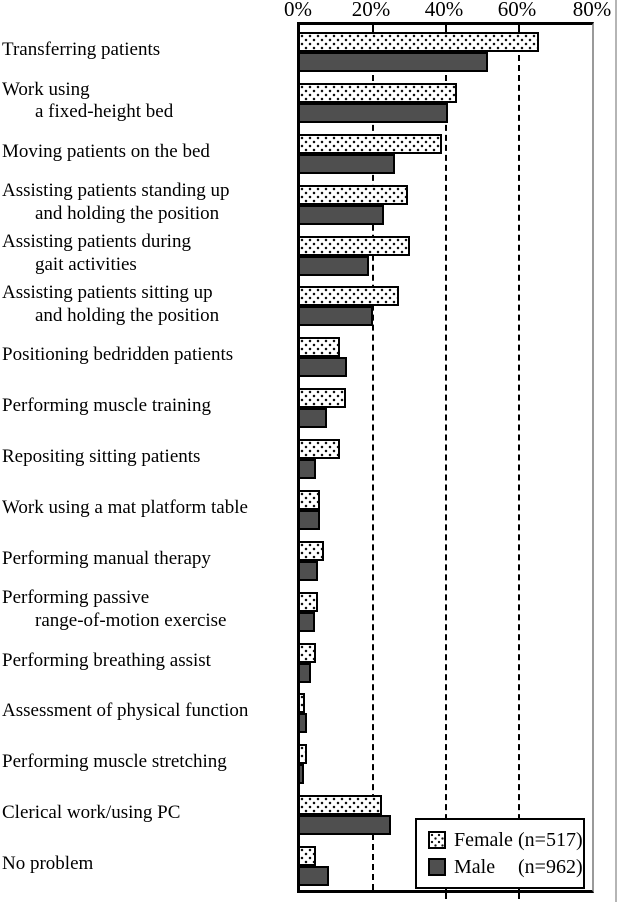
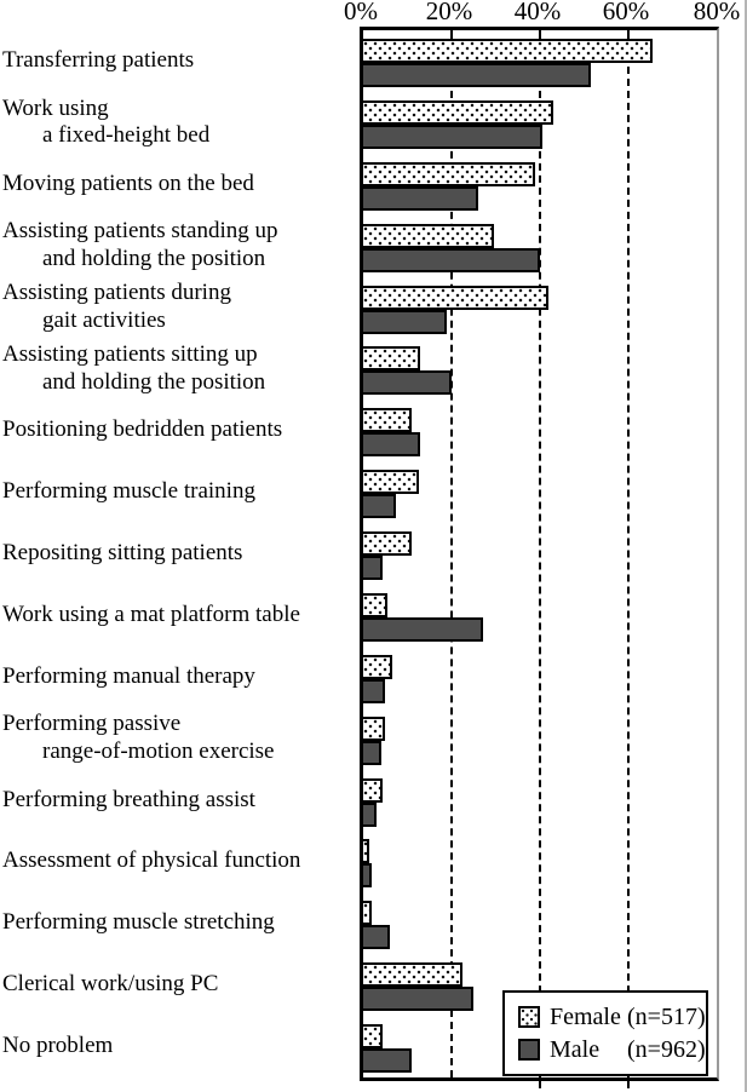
Male (n=962)/Assisting patients standing up and holding the position: 23% -> 40%
Female (n=517)/Assisting patients during gait activities: 30% -> 42%
Female (n=517)/Assisting patients sitting up and holding the position: 27% -> 13%
Male (n=962)/Work using a mat platform table: 6% -> 27%
Male (n=962)/Performing muscle stretching: 1% -> 6%
Male (n=962)/No problem: 8% -> 11%
